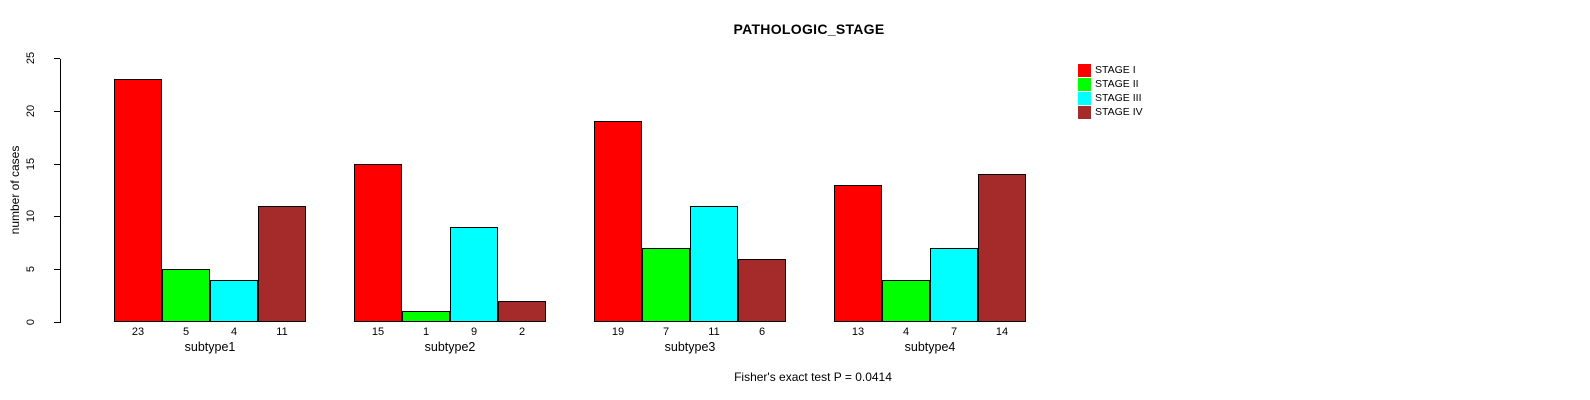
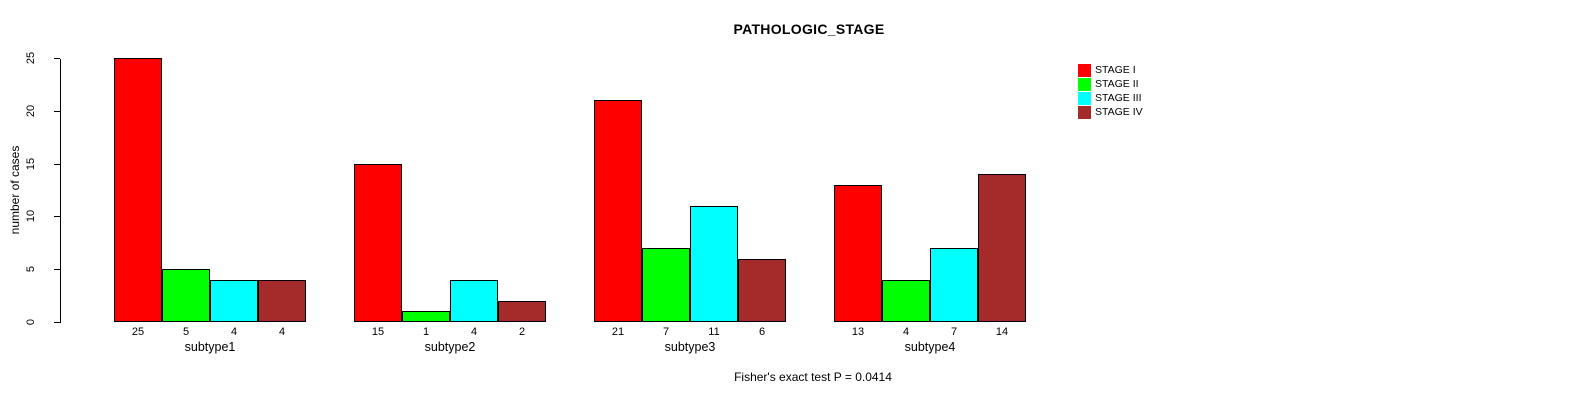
STAGE I/subtype1: 23 -> 25
STAGE IV/subtype1: 11 -> 4
STAGE III/subtype2: 9 -> 4
STAGE I/subtype3: 19 -> 21
